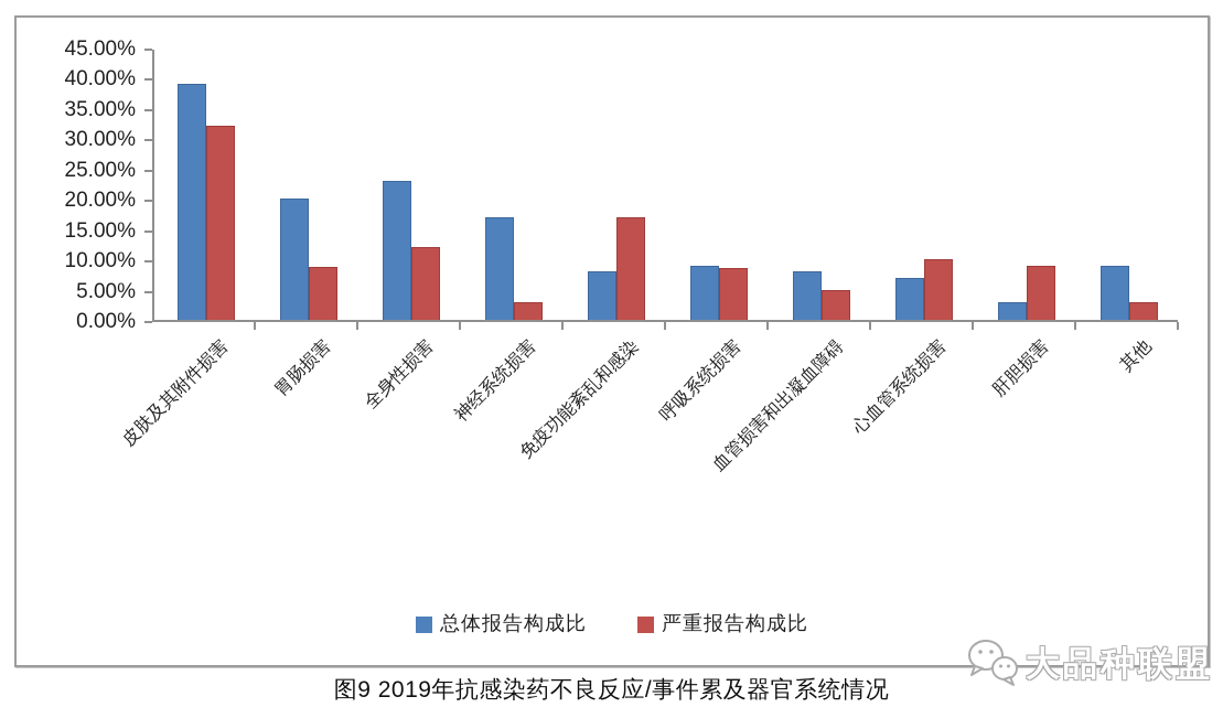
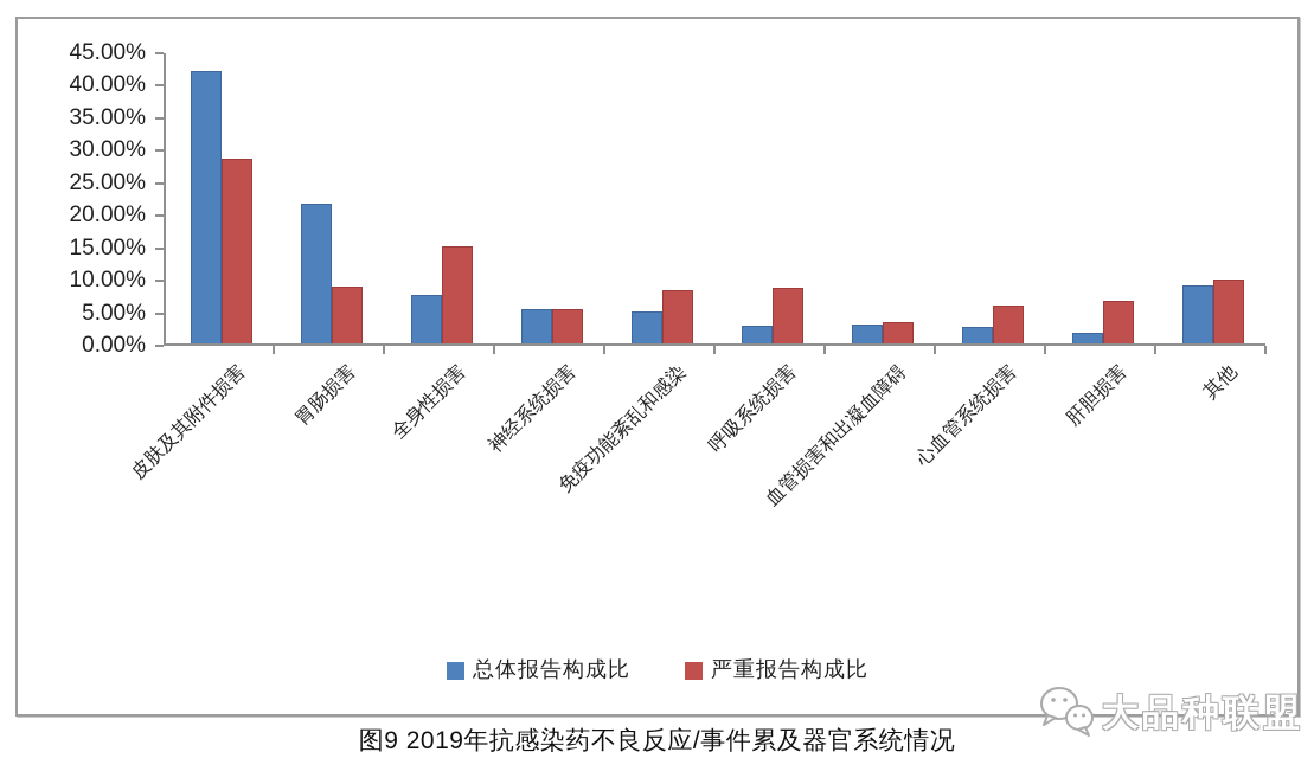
总体报告构成比/皮肤及其附件损害: 39% -> 42%
严重报告构成比/皮肤及其附件损害: 32% -> 28%
总体报告构成比/胃肠损害: 20% -> 22%
总体报告构成比/全身性损害: 23% -> 7%
严重报告构成比/全身性损害: 12% -> 15%
总体报告构成比/神经系统损害: 17% -> 5%
严重报告构成比/神经系统损害: 3% -> 5%
总体报告构成比/免疫功能紊乱和感染: 8% -> 5%
严重报告构成比/免疫功能紊乱和感染: 17% -> 8%
总体报告构成比/呼吸系统损害: 9% -> 3%
总体报告构成比/血管损害和出凝血障碍: 8% -> 3%
严重报告构成比/血管损害和出凝血障碍: 5% -> 3%
总体报告构成比/心血管系统损害: 7% -> 3%
严重报告构成比/心血管系统损害: 10% -> 6%
总体报告构成比/肝胆损害: 3% -> 2%
严重报告构成比/肝胆损害: 9% -> 6%
严重报告构成比/其他: 3% -> 10%
